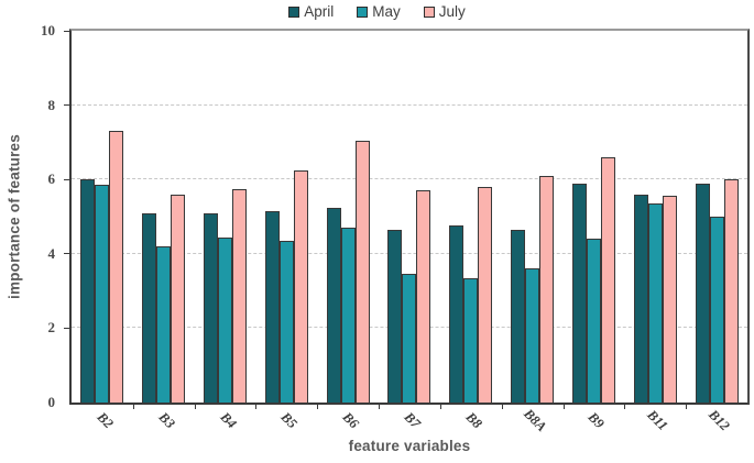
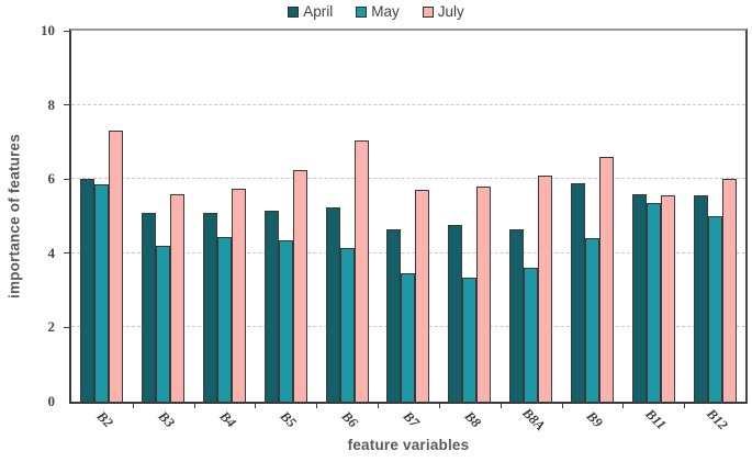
May/B6: 4.7 -> 4.2
April/B12: 5.9 -> 5.5
